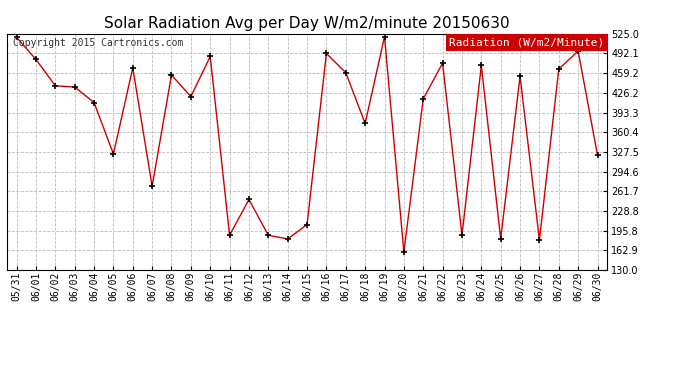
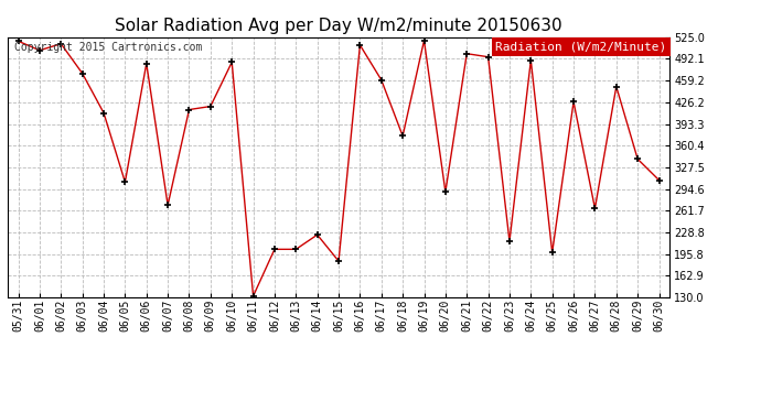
06/01: 482 -> 505
06/02: 438 -> 515
06/03: 436 -> 470
06/05: 324 -> 305
06/06: 468 -> 485
06/08: 456 -> 415
06/11: 188 -> 132
06/12: 248 -> 203
06/13: 188 -> 203
06/14: 182 -> 225
06/15: 206 -> 185
06/16: 492 -> 513
06/20: 160 -> 290
06/21: 416 -> 500
06/22: 476 -> 495
06/23: 188 -> 215
06/24: 472 -> 490
06/25: 182 -> 198
06/26: 454 -> 427
06/27: 180 -> 265
06/28: 466 -> 450
06/29: 496 -> 340
06/30: 322 -> 308
